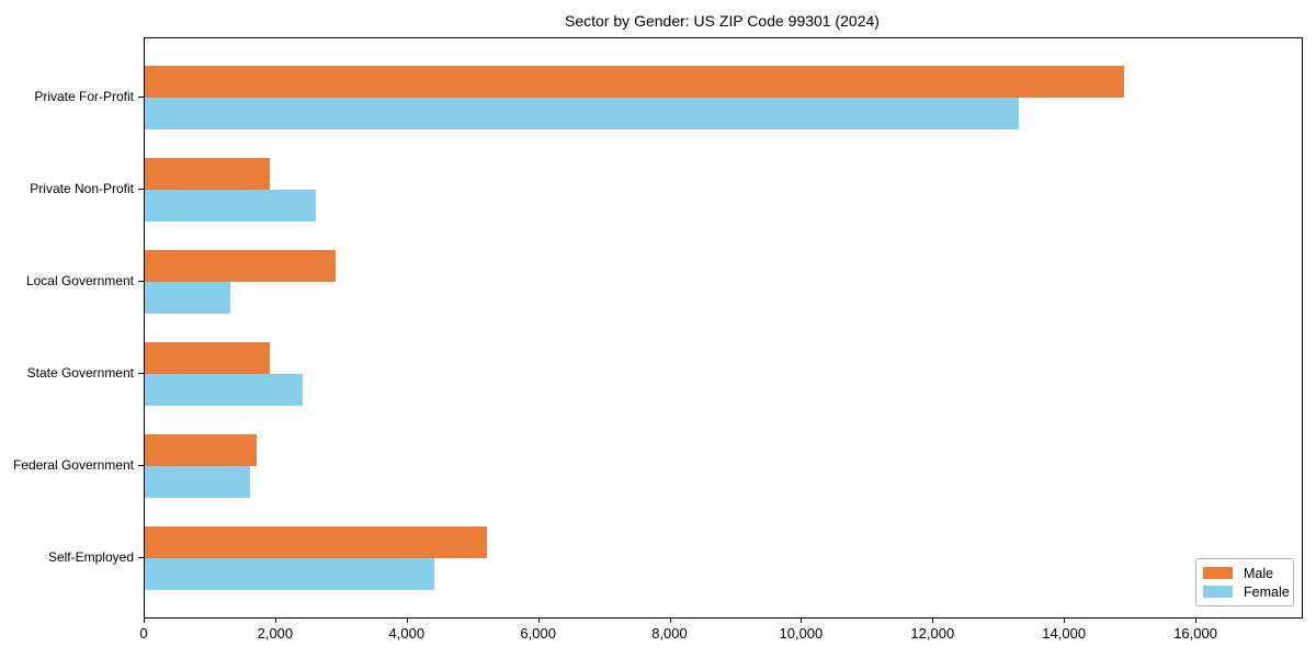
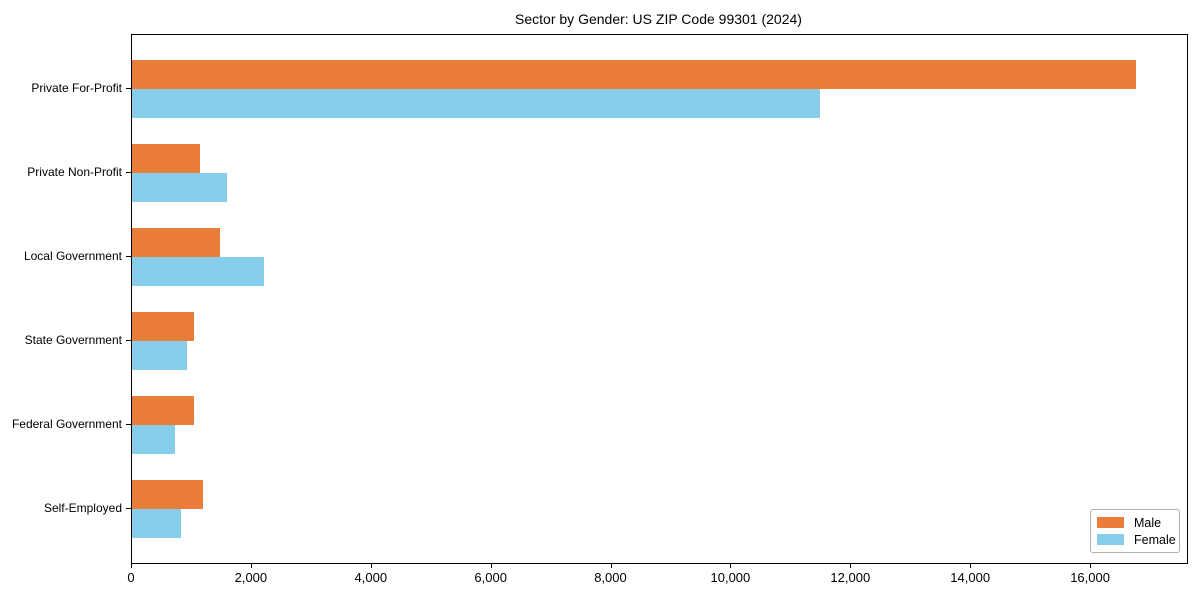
Male/Private For-Profit: 14900 -> 16800
Female/Private For-Profit: 13300 -> 11500
Male/Private Non-Profit: 1900 -> 1100
Female/Private Non-Profit: 2600 -> 1600
Male/Local Government: 2900 -> 1500
Female/Local Government: 1300 -> 2200
Male/State Government: 1900 -> 1000
Female/State Government: 2400 -> 900
Male/Federal Government: 1700 -> 1000
Female/Federal Government: 1600 -> 700
Male/Self-Employed: 5200 -> 1200
Female/Self-Employed: 4400 -> 800
